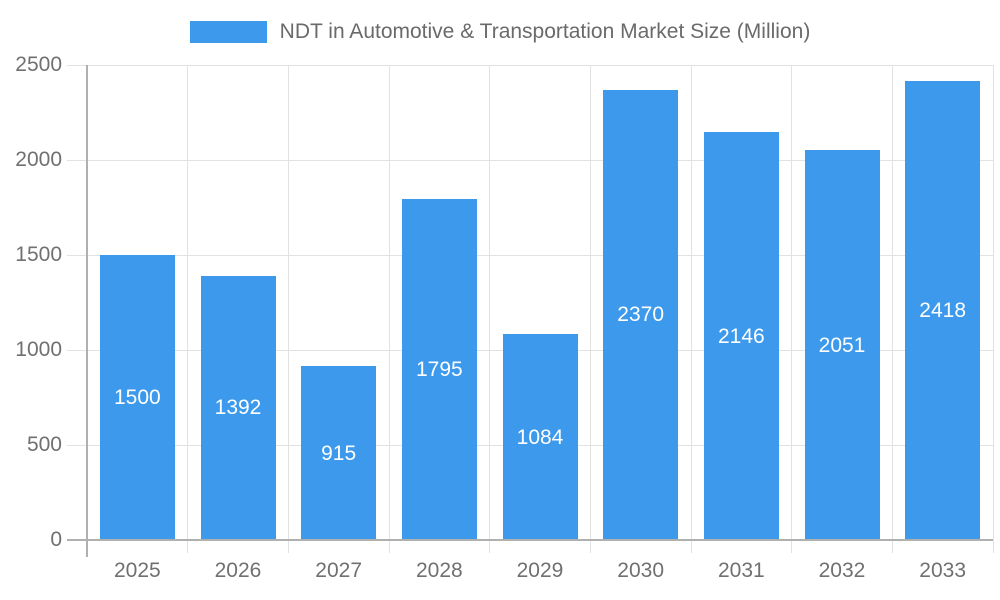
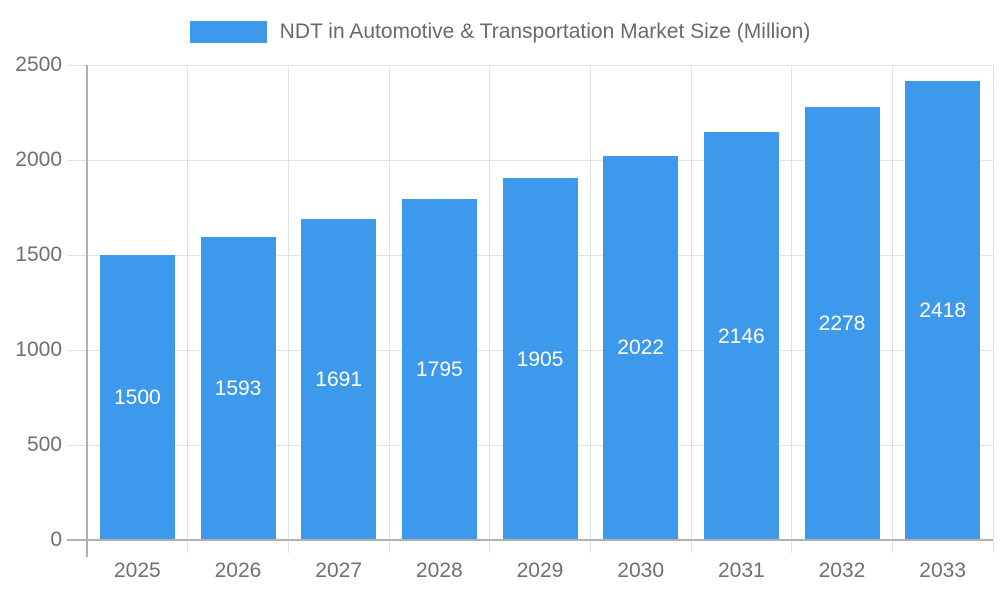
2026: 1392 -> 1593
2027: 915 -> 1691
2029: 1084 -> 1905
2030: 2370 -> 2022
2032: 2051 -> 2278
